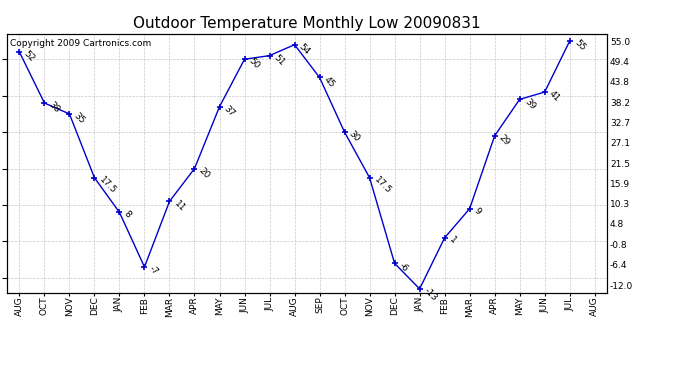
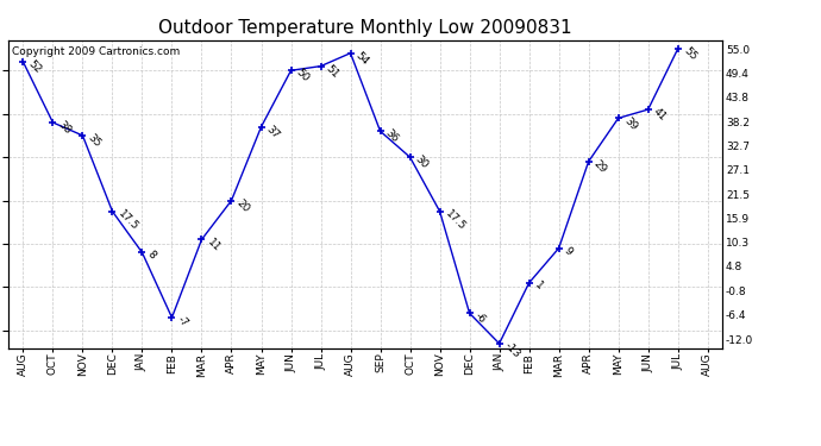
SEP: 45 -> 36
